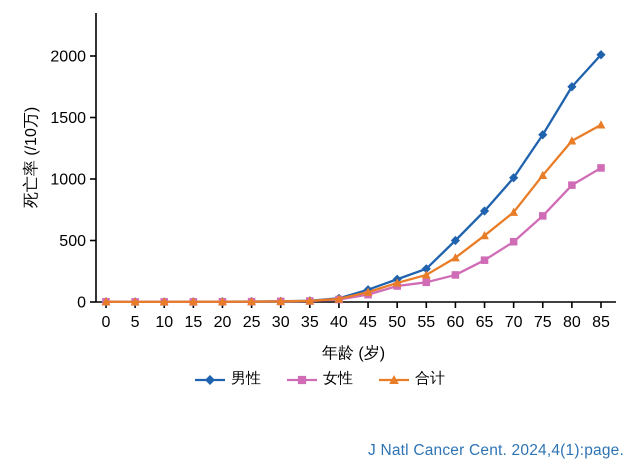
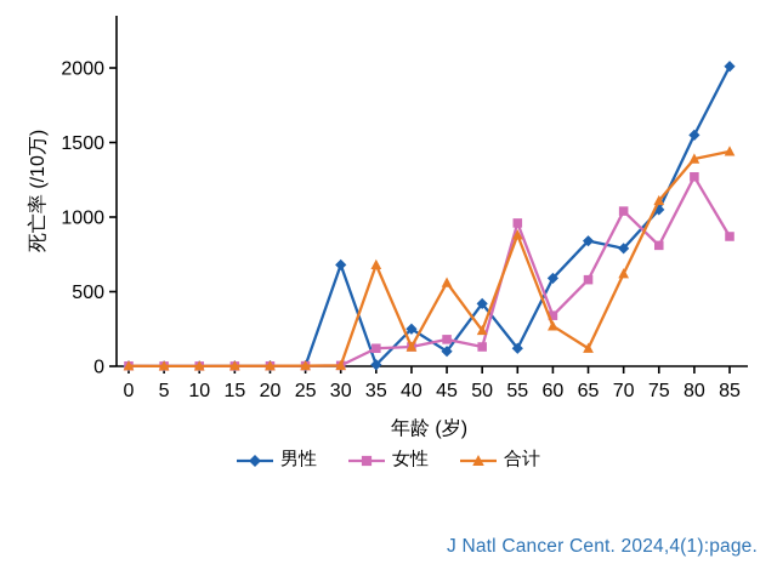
男性/30: 10 -> 680
女性/35: 10 -> 120
合计/35: 10 -> 680
男性/40: 30 -> 250
女性/40: 20 -> 130
合计/40: 20 -> 130
女性/45: 60 -> 180
合计/45: 80 -> 560
男性/50: 180 -> 420
合计/50: 160 -> 240
男性/55: 270 -> 120
女性/55: 160 -> 960
合计/55: 220 -> 880
男性/60: 500 -> 590
女性/60: 220 -> 340
合计/60: 360 -> 270
男性/65: 740 -> 840
女性/65: 340 -> 580
合计/65: 540 -> 120
男性/70: 1010 -> 790
女性/70: 490 -> 1040
合计/70: 730 -> 620
男性/75: 1360 -> 1050
女性/75: 700 -> 810
合计/75: 1030 -> 1110
男性/80: 1750 -> 1550
女性/80: 950 -> 1270
合计/80: 1310 -> 1390
女性/85: 1090 -> 870
